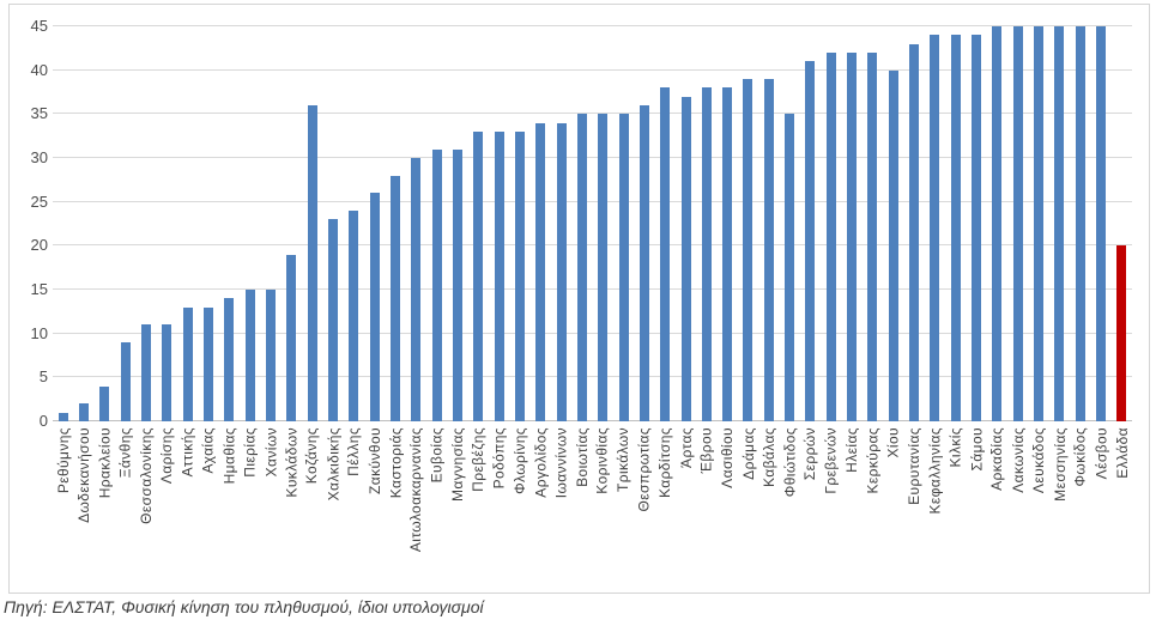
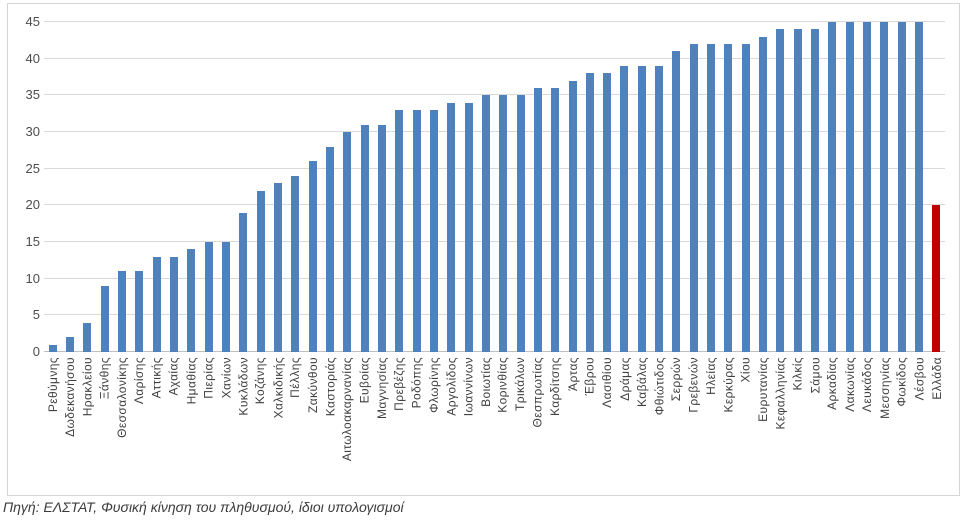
Κοζάνης: 36 -> 22
Καρδίτσης: 38 -> 36
Φθιώτιδος: 35 -> 39
Χίου: 40 -> 42
